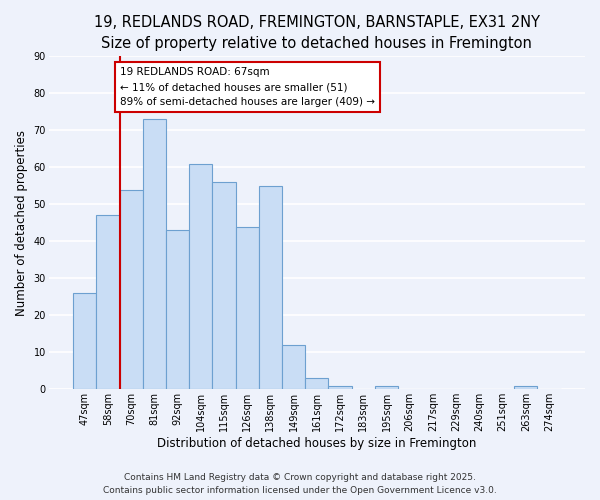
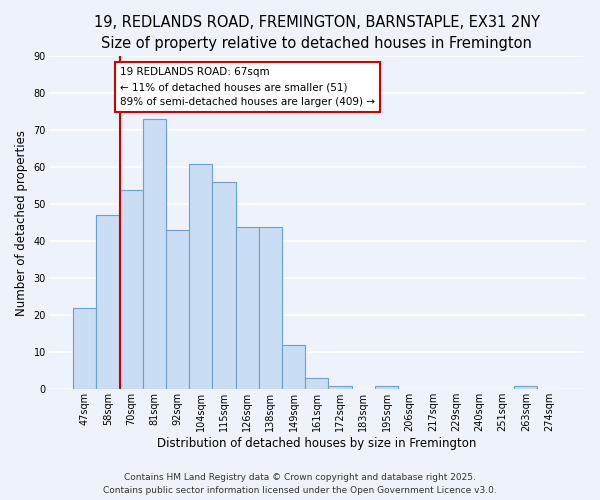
47sqm: 26 -> 22
138sqm: 55 -> 44
